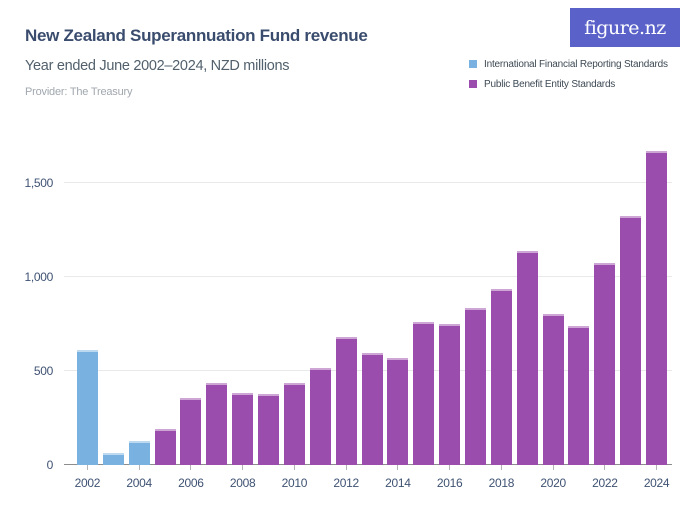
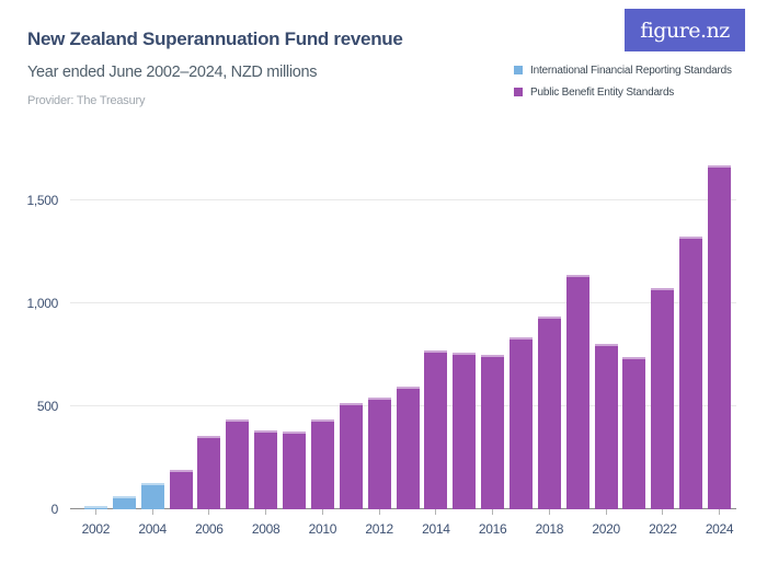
International Financial Reporting Standards/2002: 610 -> 20
Public Benefit Entity Standards/2012: 680 -> 540
Public Benefit Entity Standards/2014: 570 -> 770
